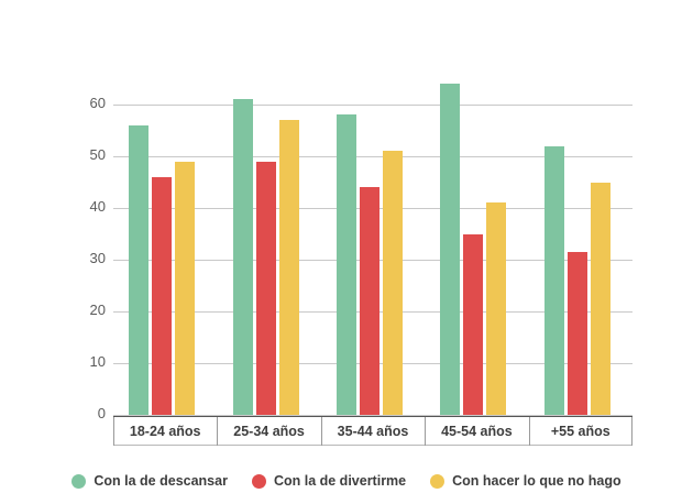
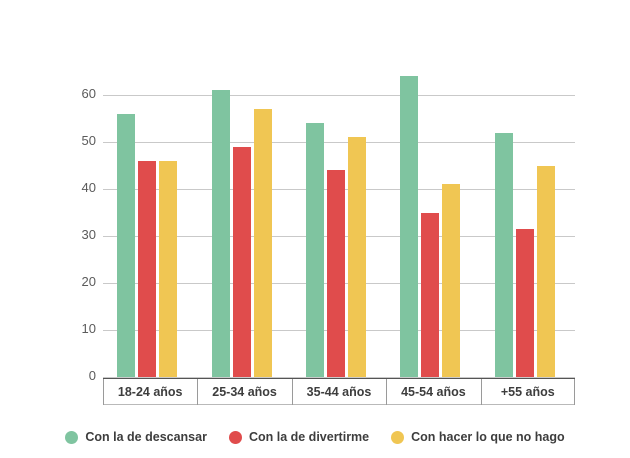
Con hacer lo que no hago/18-24 años: 49 -> 46
Con la de descansar/35-44 años: 58 -> 54
